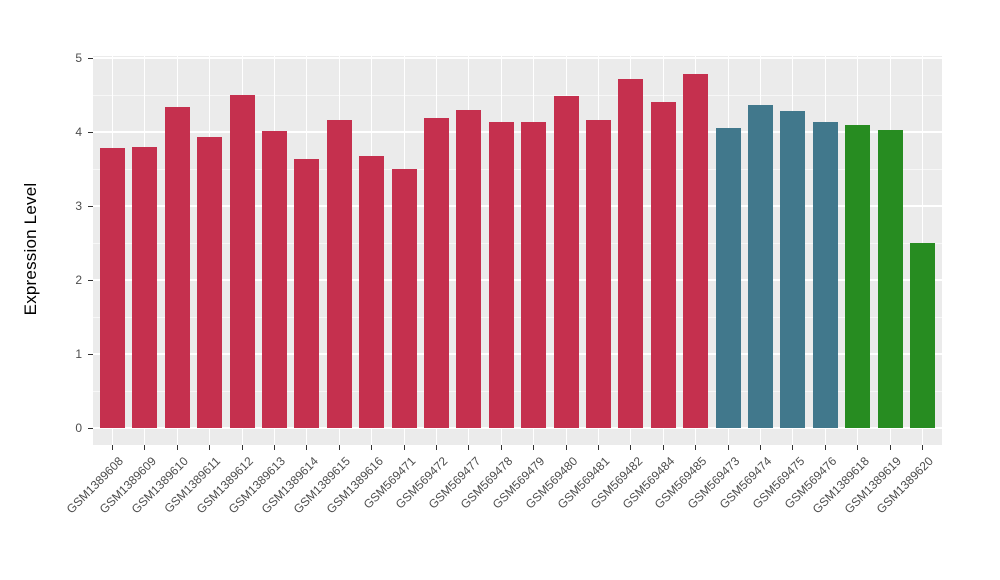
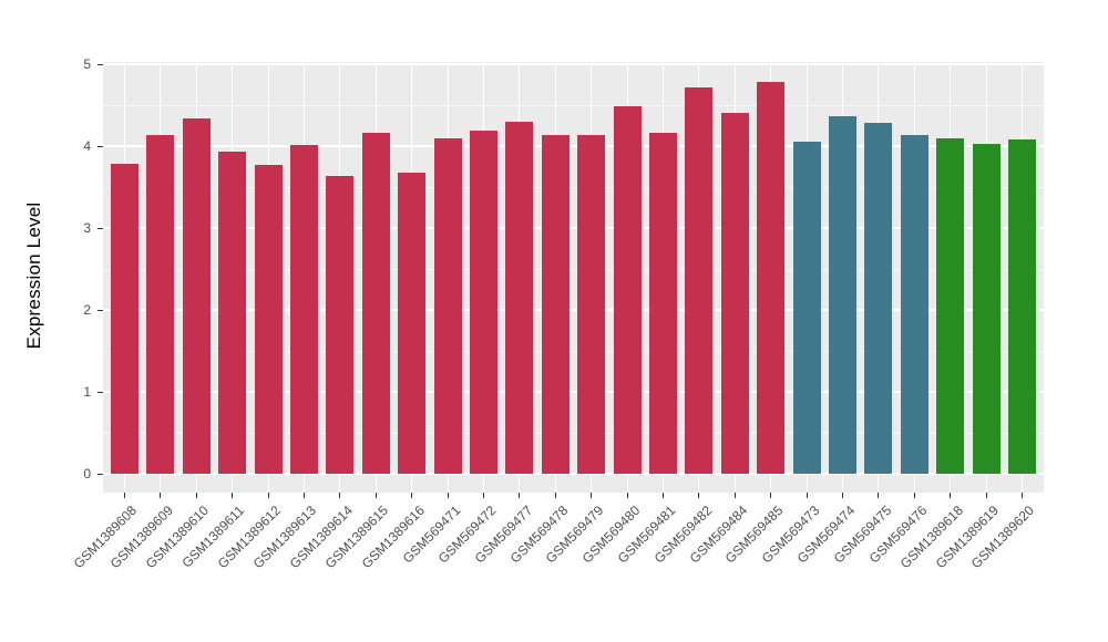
GSM1389609: 3.8 -> 4.1
GSM1389612: 4.5 -> 3.8
GSM569471: 3.5 -> 4.1
GSM1389620: 2.5 -> 4.1
